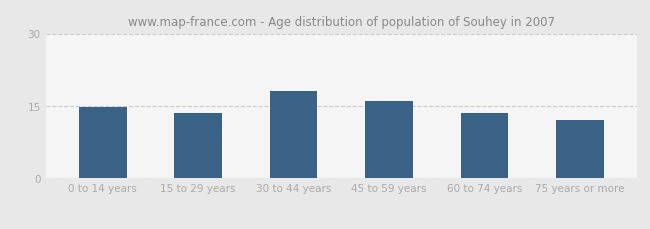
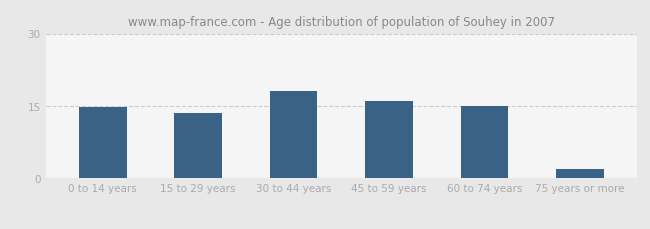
60 to 74 years: 13.5 -> 15.0
75 years or more: 12.0 -> 2.0
